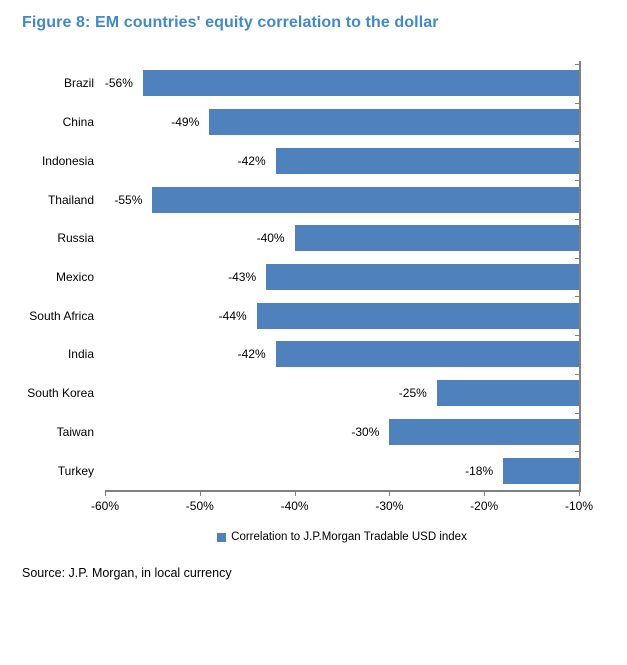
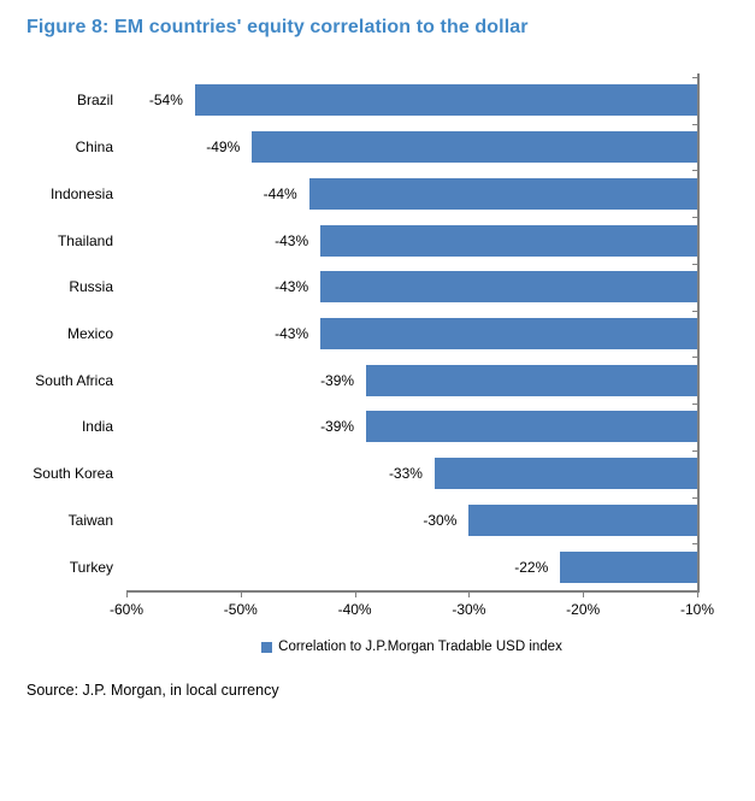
Brazil: -56% -> -54%
Indonesia: -42% -> -44%
Thailand: -55% -> -43%
Russia: -40% -> -43%
South Africa: -44% -> -39%
India: -42% -> -39%
South Korea: -25% -> -33%
Turkey: -18% -> -22%
